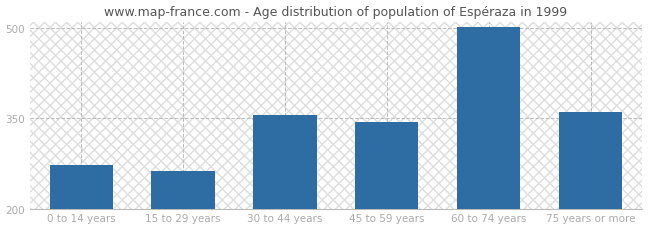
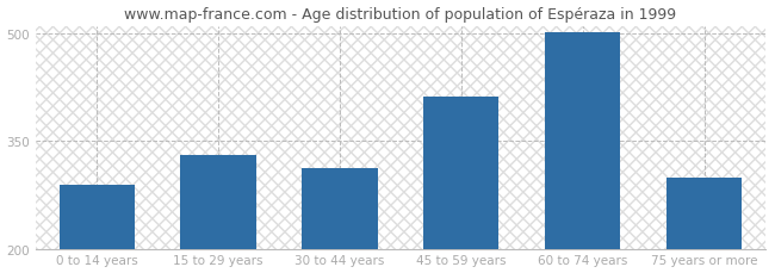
0 to 14 years: 272 -> 288
15 to 29 years: 262 -> 330
30 to 44 years: 355 -> 312
45 to 59 years: 343 -> 412
75 years or more: 360 -> 298
